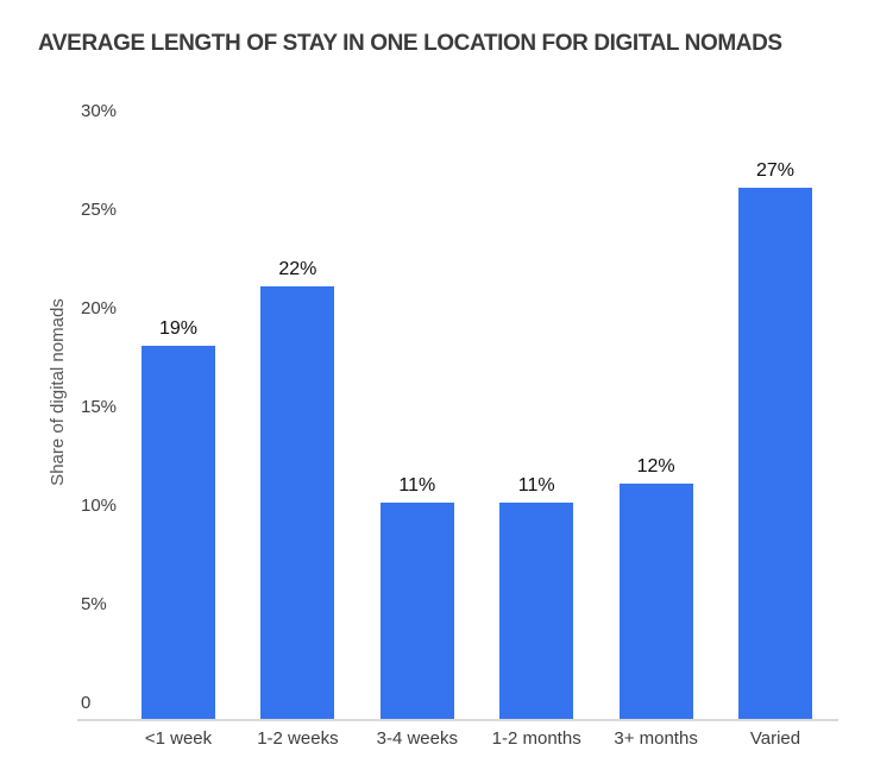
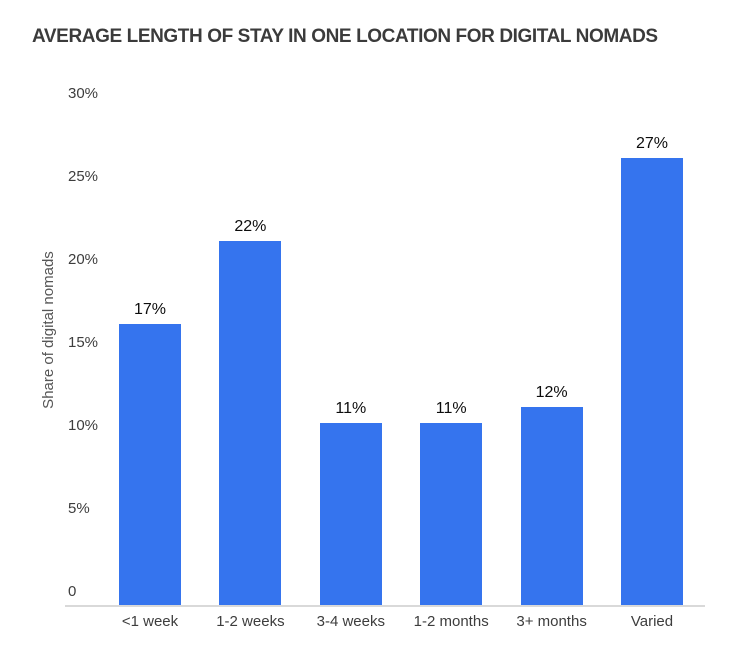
<1 week: 19% -> 17%
